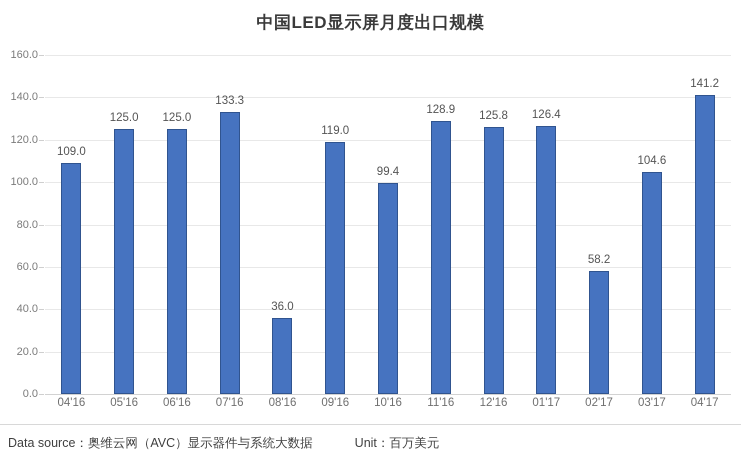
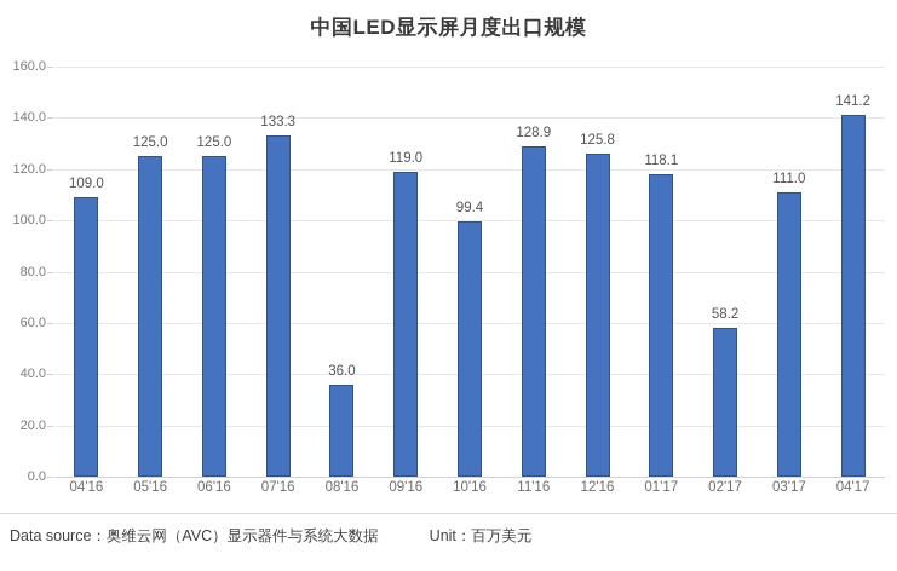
01'17: 126.4 -> 118.1
03'17: 104.6 -> 111.0
